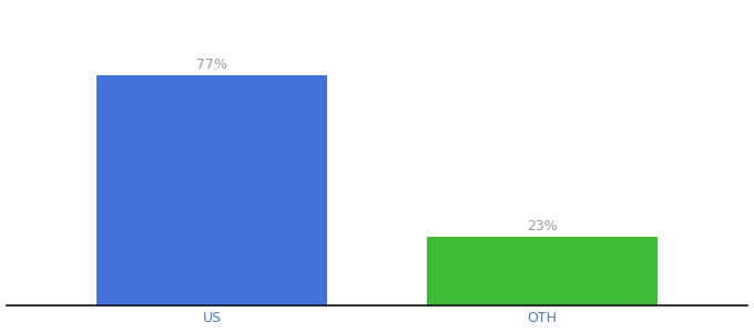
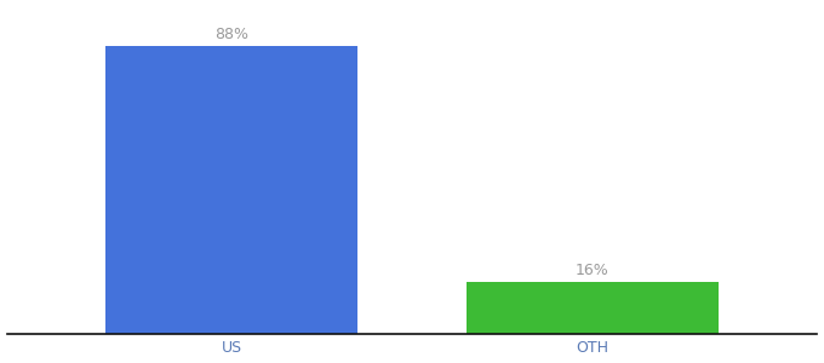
US: 77% -> 88%
OTH: 23% -> 16%
